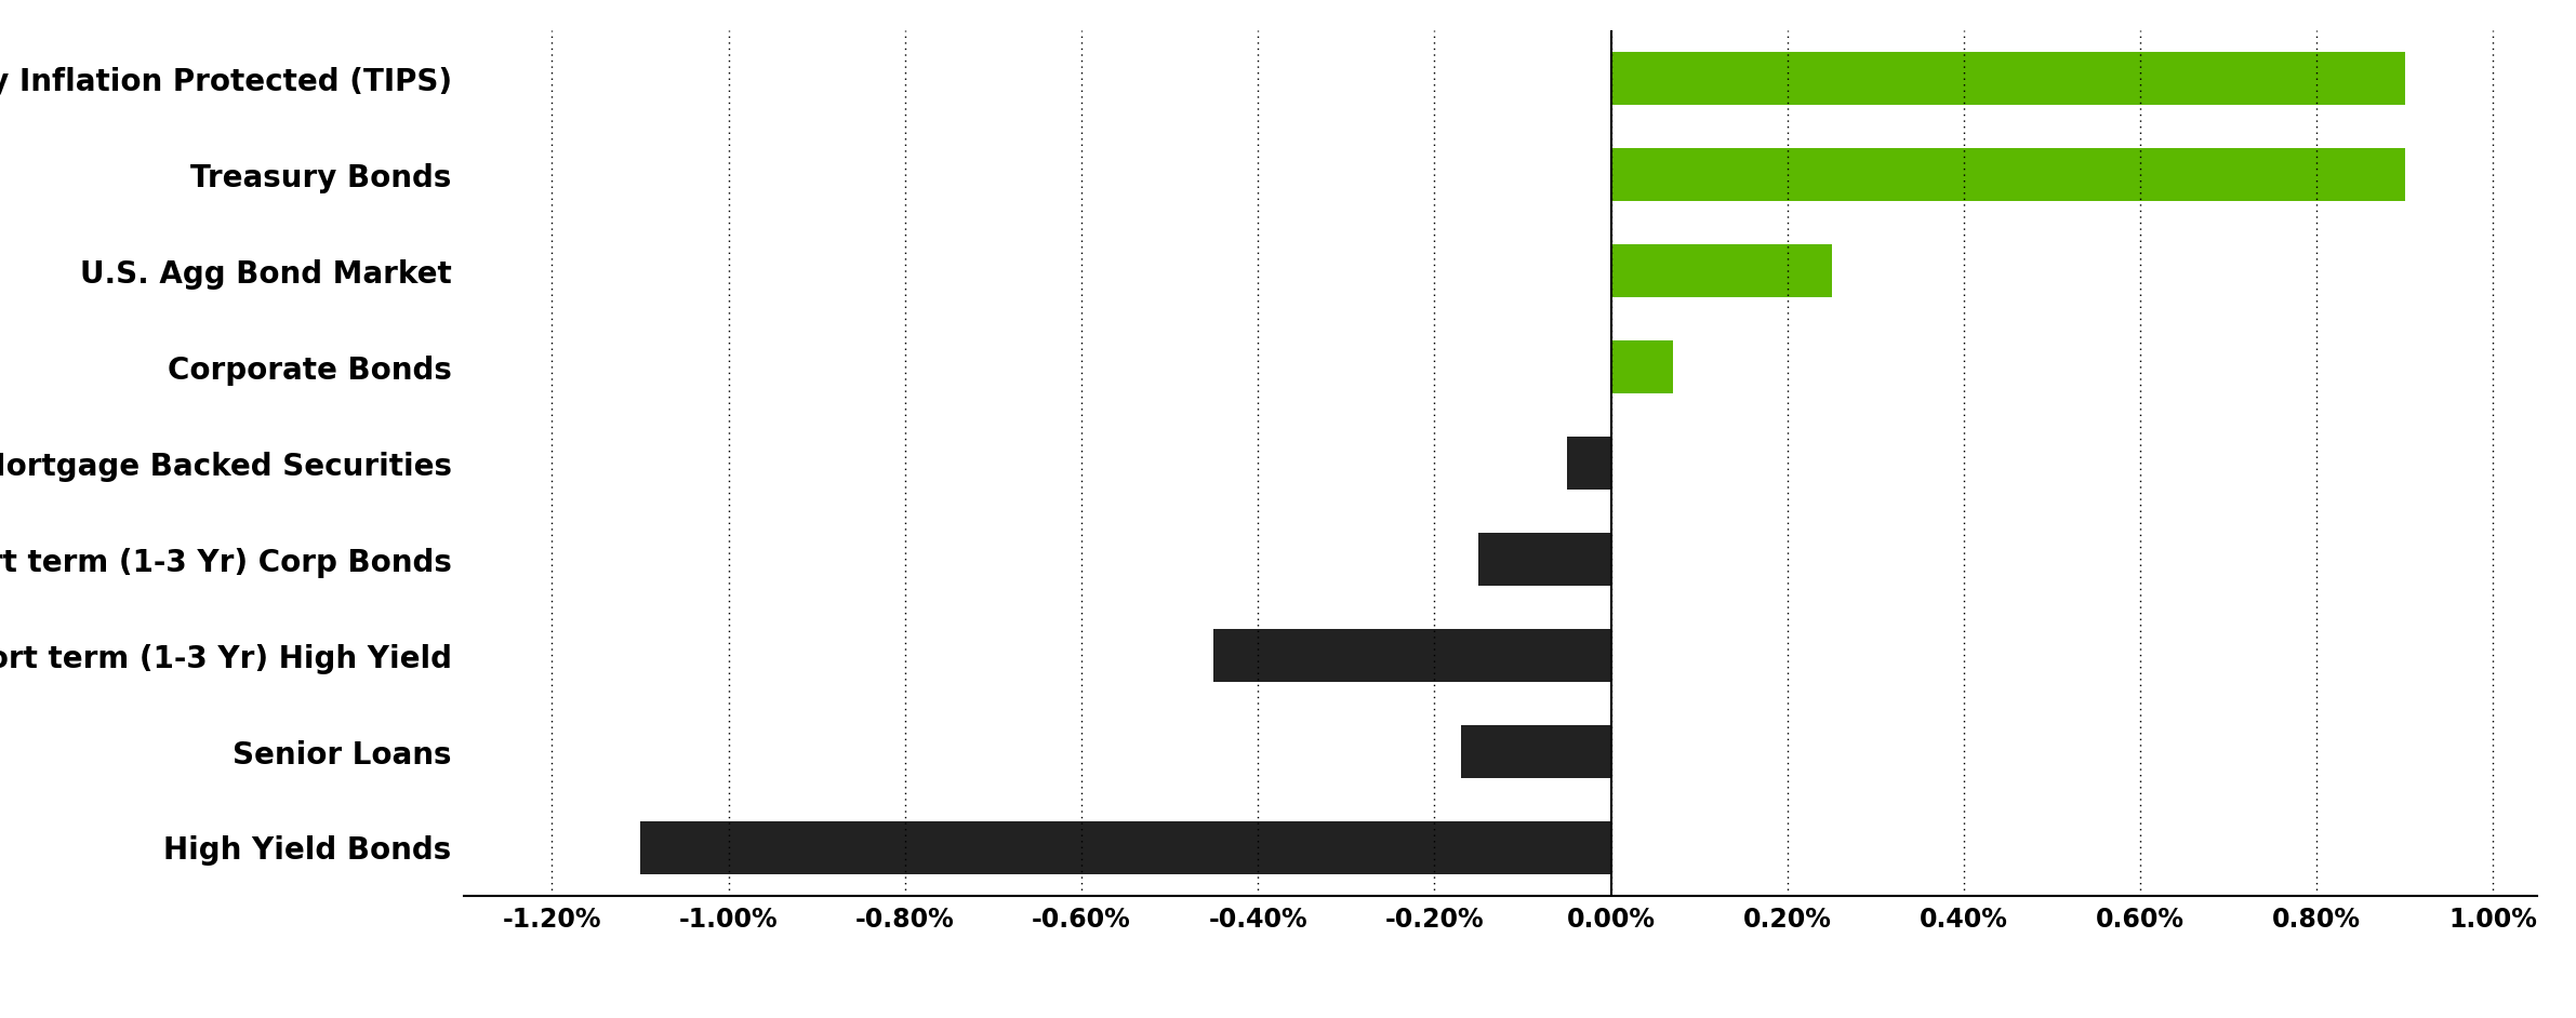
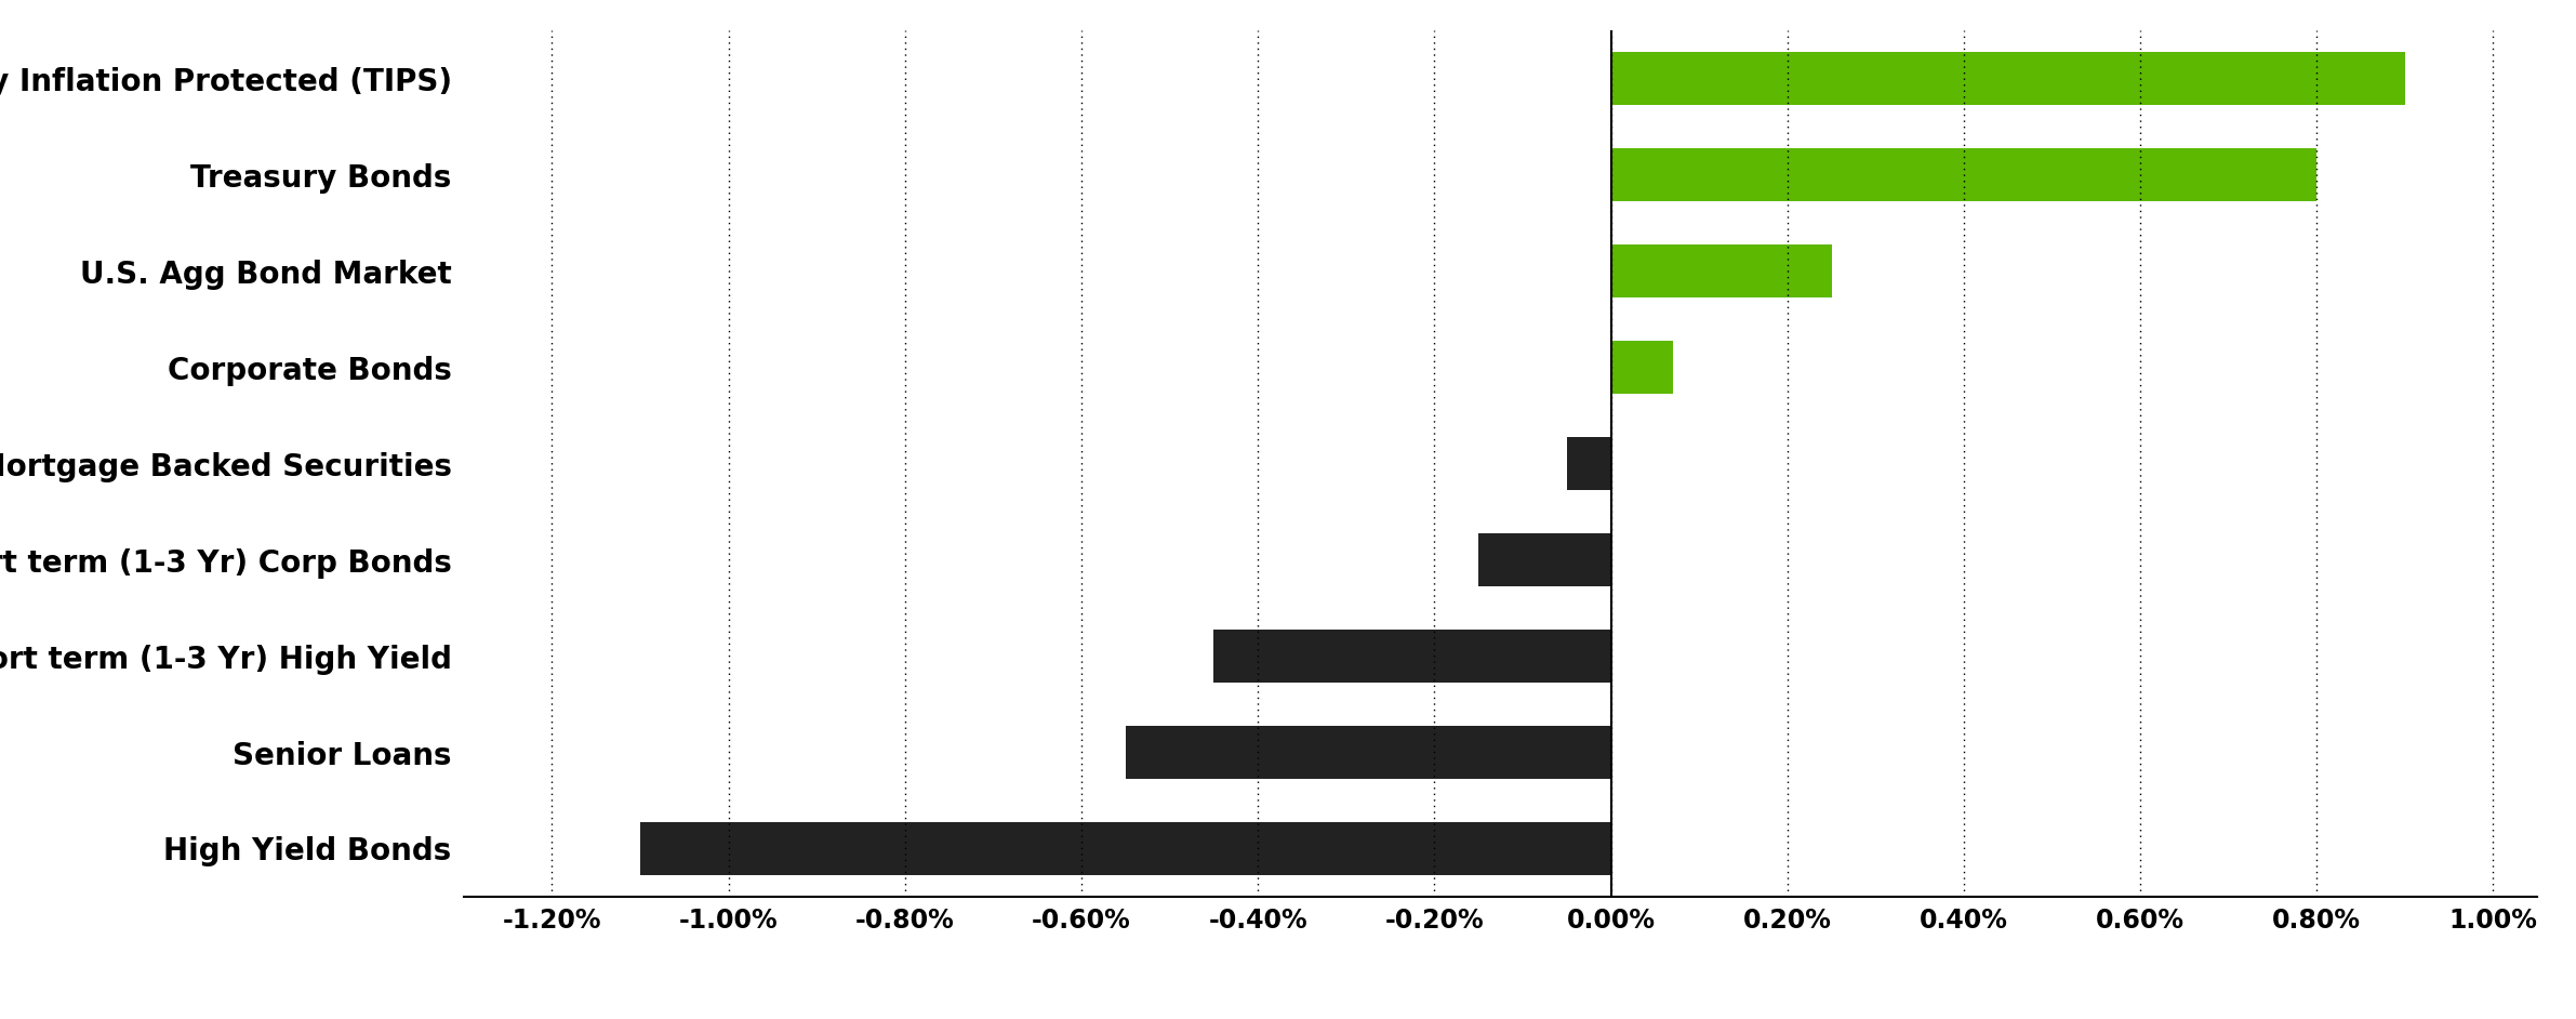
Treasury Bonds: 0.90% -> 0.80%
Senior Loans: -0.17% -> -0.55%
